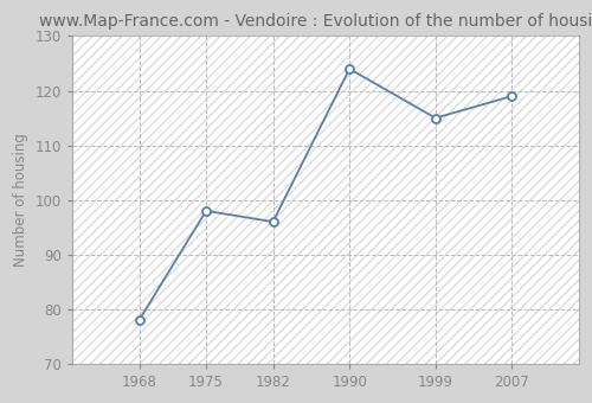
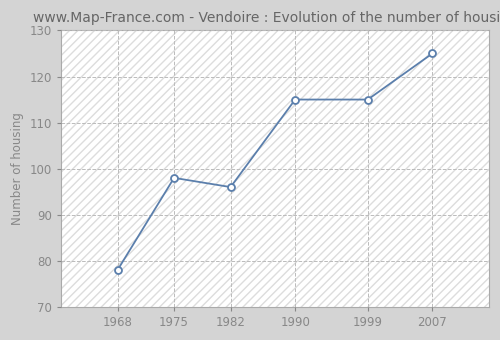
1990: 124 -> 115
2007: 119 -> 125
